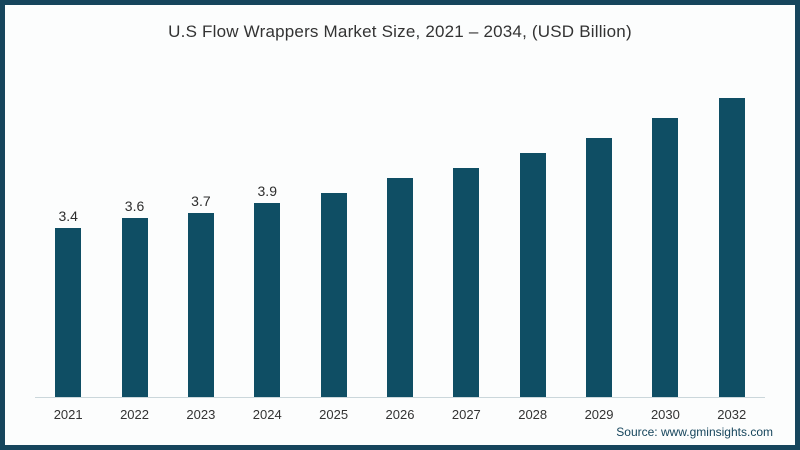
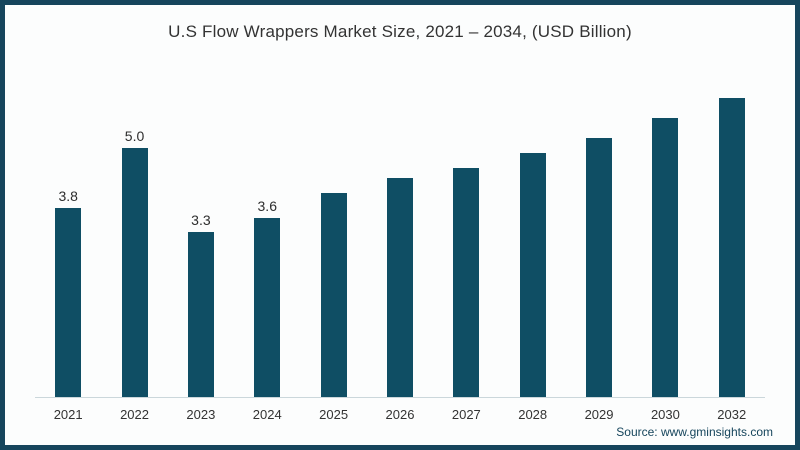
2021: 3.4 -> 3.8
2022: 3.6 -> 5.0
2023: 3.7 -> 3.3
2024: 3.9 -> 3.6
